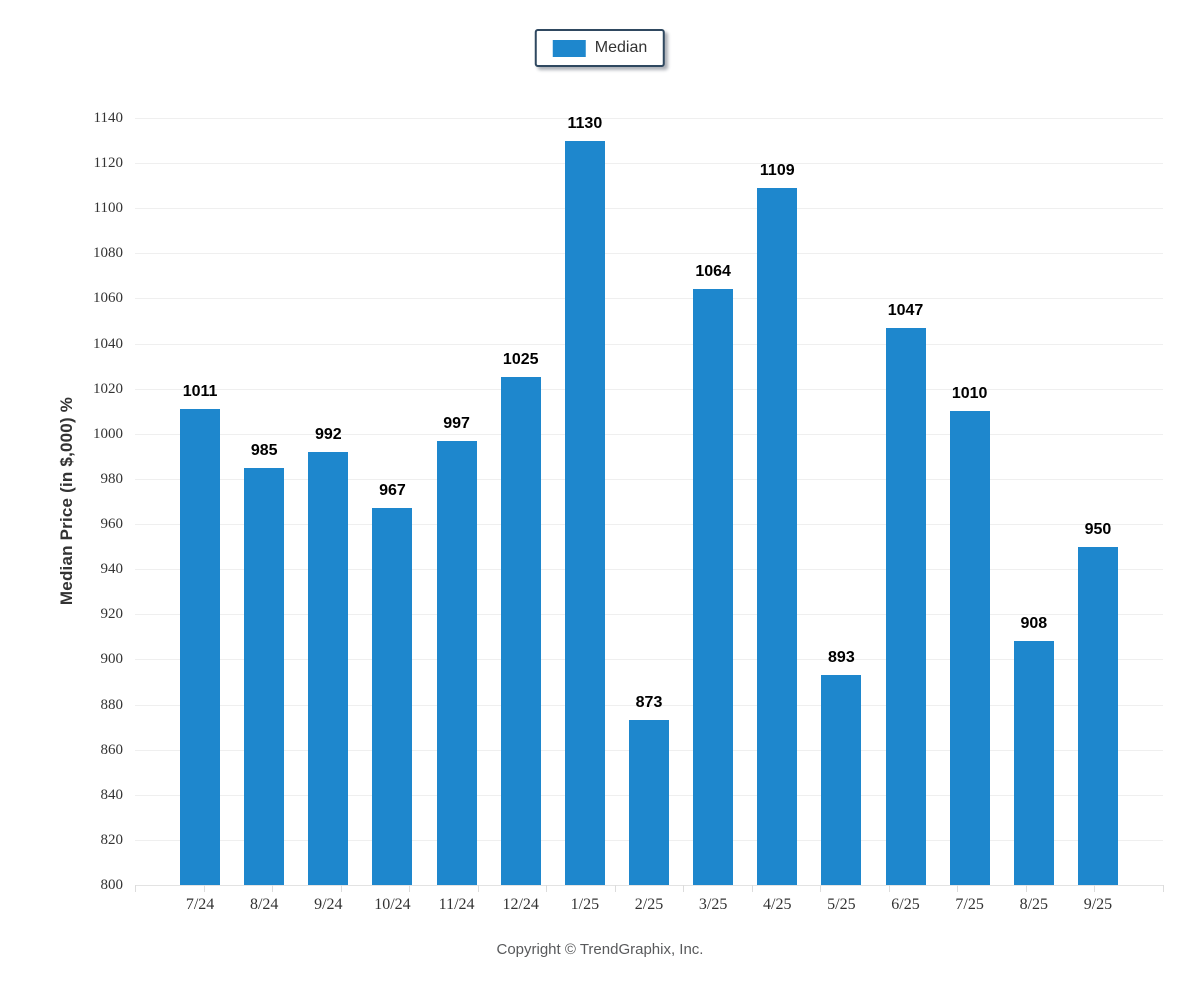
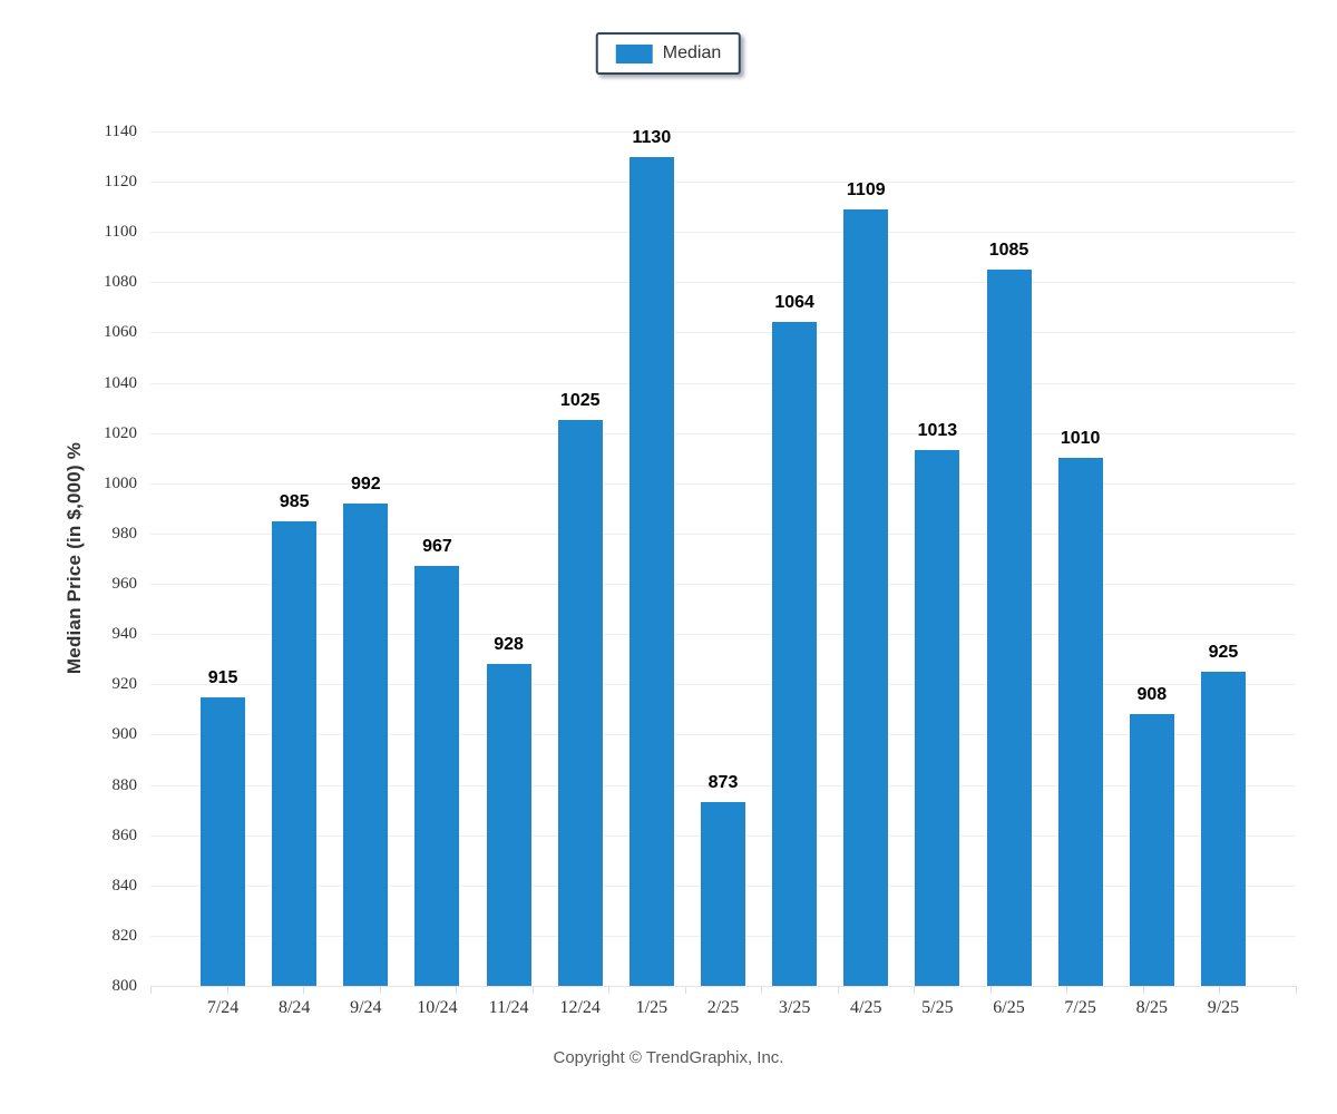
7/24: 1011 -> 915
11/24: 997 -> 928
5/25: 893 -> 1013
6/25: 1047 -> 1085
9/25: 950 -> 925
